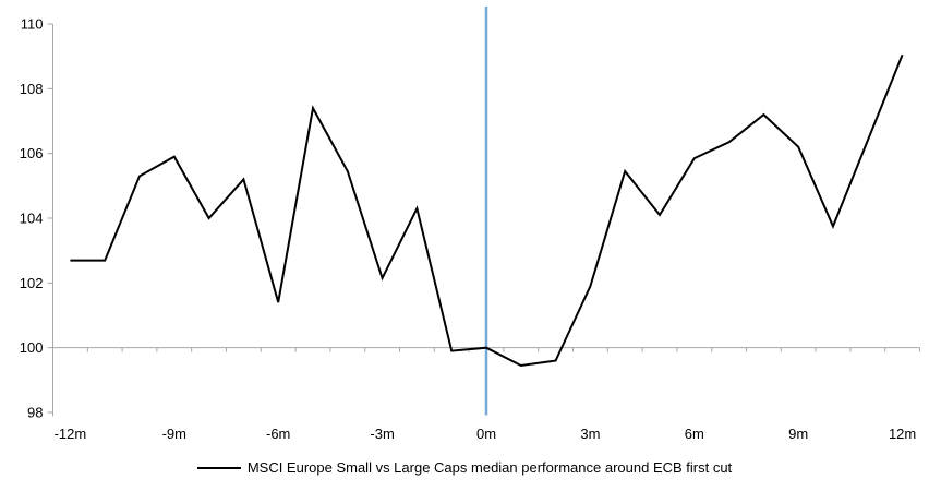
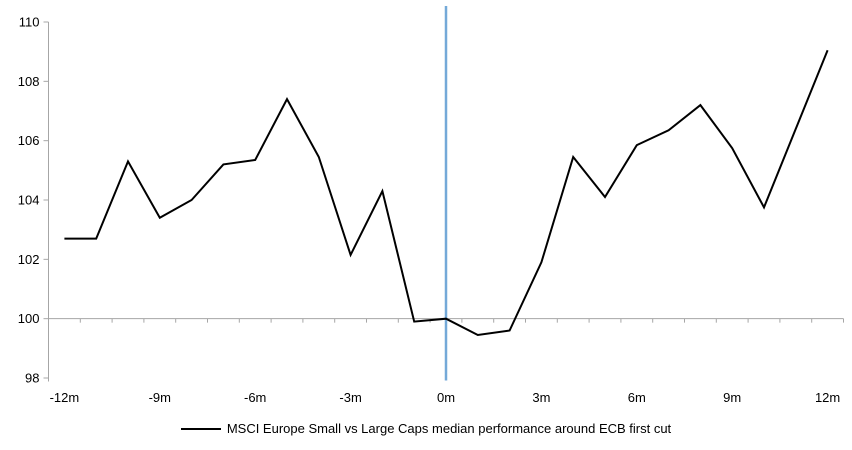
-9m: 105.9 -> 103.4
-6m: 101.4 -> 105.3
9m: 106.2 -> 105.8
